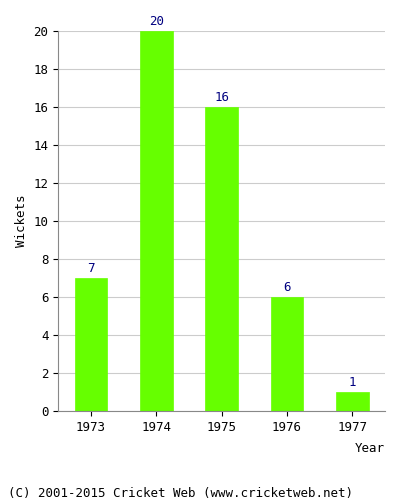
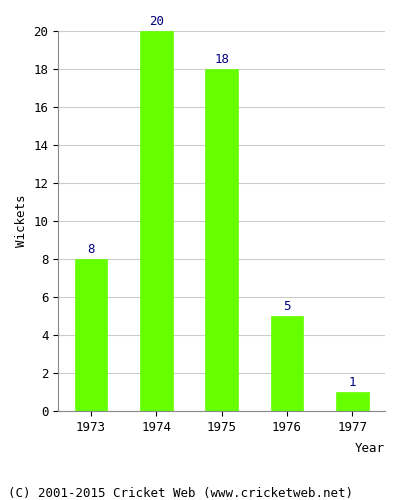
1973: 7 -> 8
1975: 16 -> 18
1976: 6 -> 5
